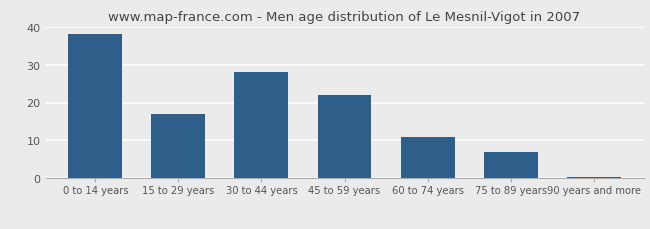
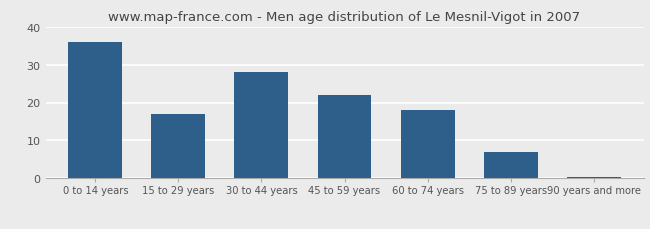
0 to 14 years: 38.0 -> 36.0
60 to 74 years: 11.0 -> 18.0
